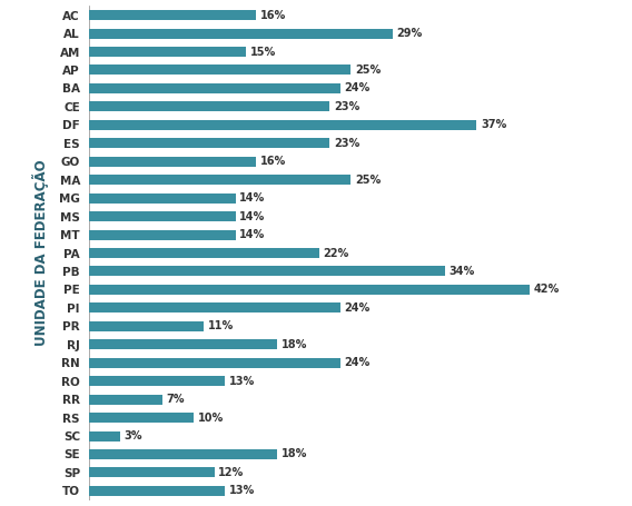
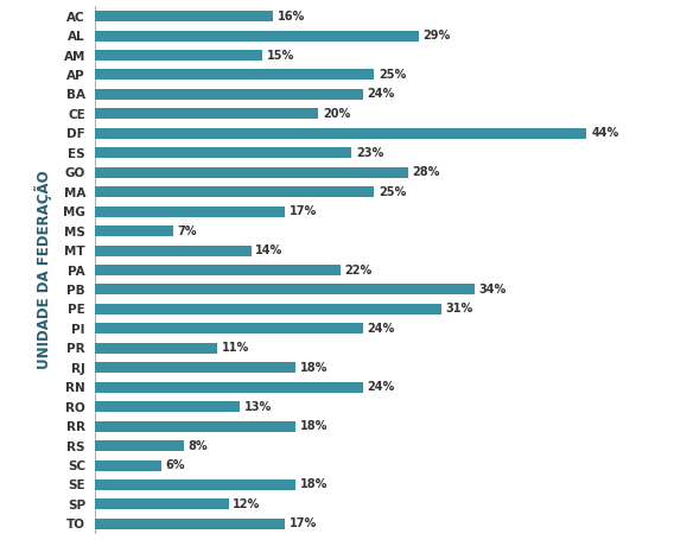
CE: 23% -> 20%
DF: 37% -> 44%
GO: 16% -> 28%
MG: 14% -> 17%
MS: 14% -> 7%
PE: 42% -> 31%
RR: 7% -> 18%
RS: 10% -> 8%
SC: 3% -> 6%
TO: 13% -> 17%
